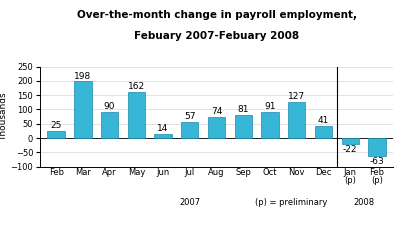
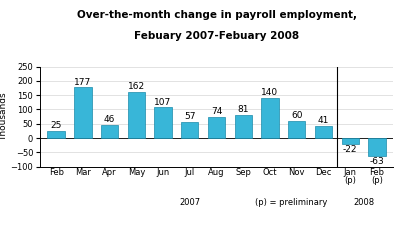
Mar: 198 -> 177
Apr: 90 -> 46
Jun: 14 -> 107
Oct: 91 -> 140
Nov: 127 -> 60
